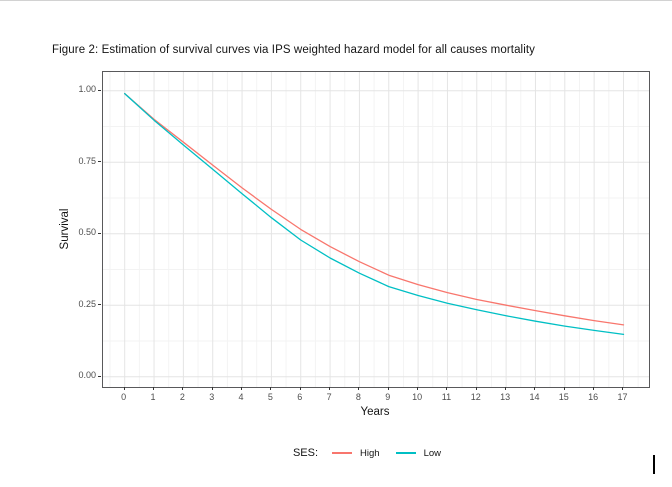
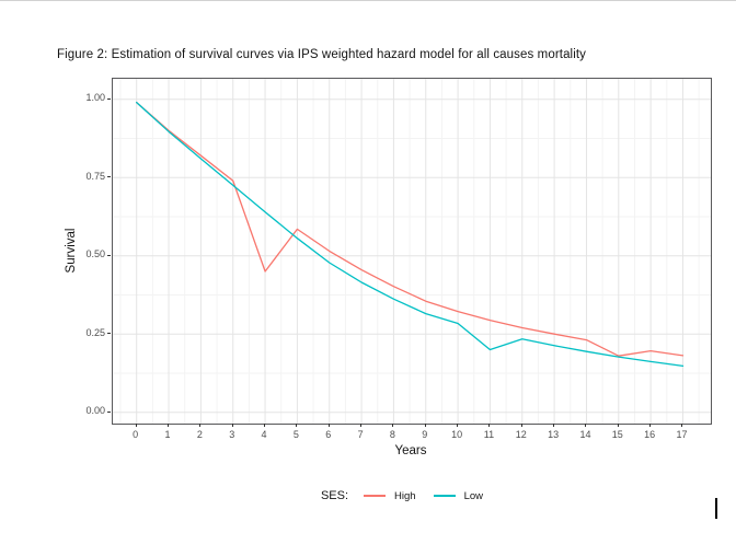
High/4: 0.66 -> 0.45
Low/11: 0.26 -> 0.20
High/15: 0.21 -> 0.18
